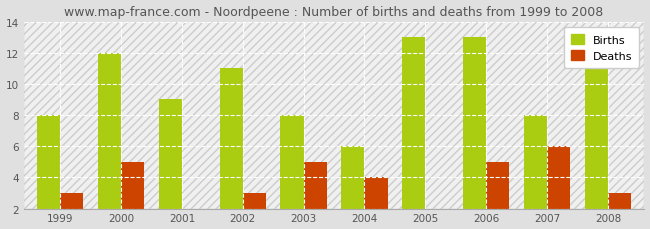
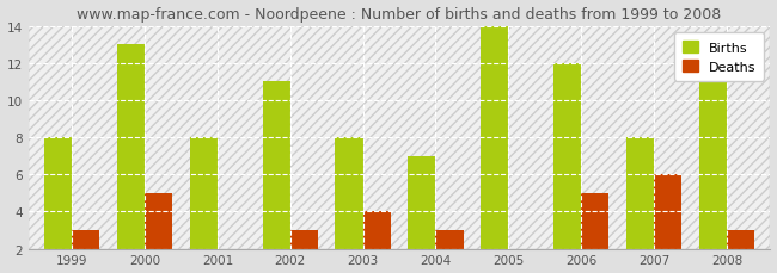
Births/2000: 12 -> 13
Births/2001: 9 -> 8
Deaths/2003: 5 -> 4
Births/2004: 6 -> 7
Deaths/2004: 4 -> 3
Births/2005: 13 -> 14
Births/2006: 13 -> 12
